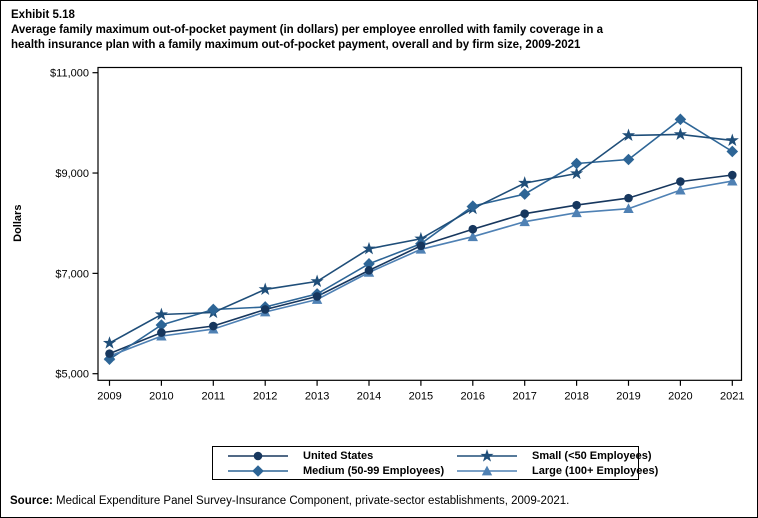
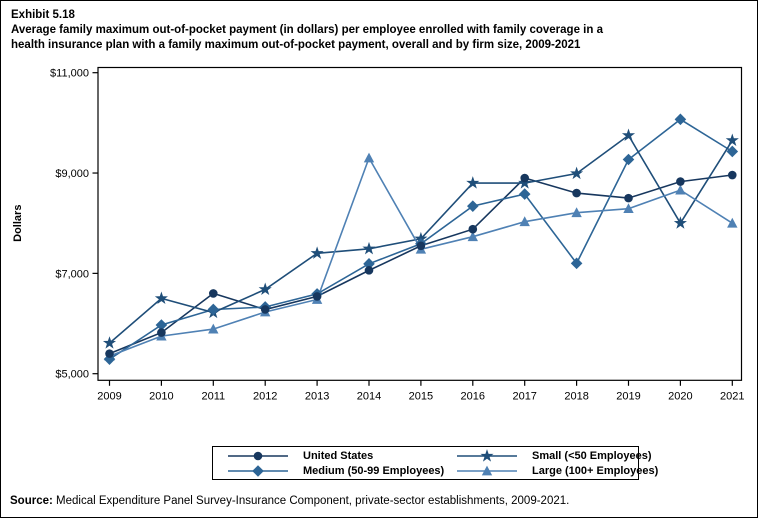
Small (<50 Employees)/2010: $6200 -> $6500
United States/2011: $6000 -> $6600
Small (<50 Employees)/2013: $6800 -> $7400
Large (100+ Employees)/2014: $7000 -> $9300
Small (<50 Employees)/2016: $8300 -> $8800
United States/2017: $8200 -> $8900
United States/2018: $8400 -> $8600
Medium (50-99 Employees)/2018: $9200 -> $7200
Small (<50 Employees)/2020: $9800 -> $8000
Large (100+ Employees)/2021: $8800 -> $8000
